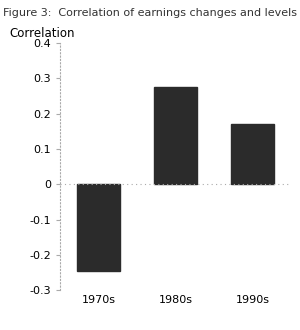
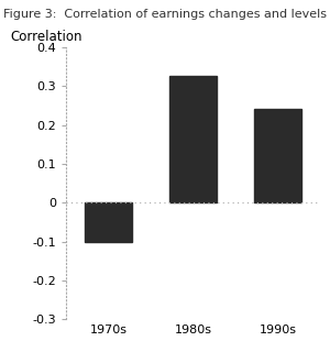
1970s: -0.245 -> -0.100
1980s: 0.275 -> 0.325
1990s: 0.172 -> 0.240
